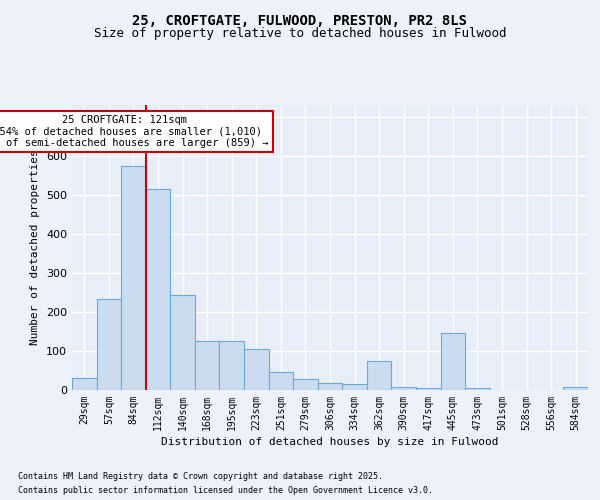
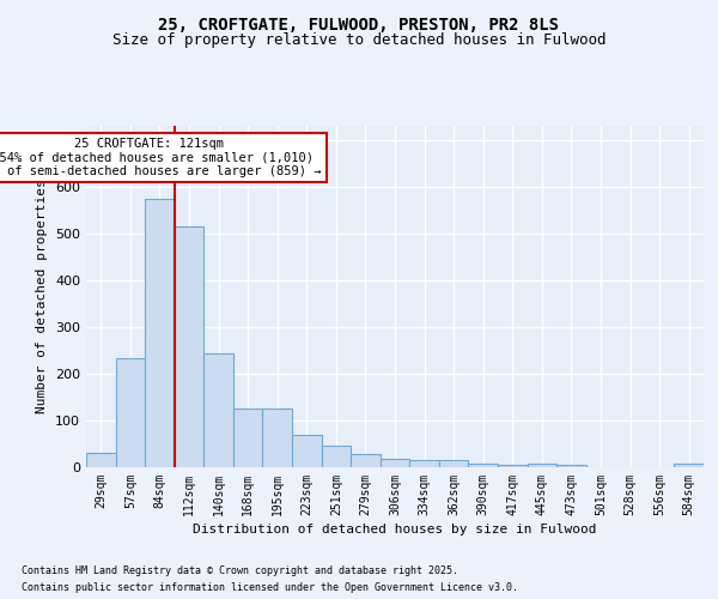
223sqm: 105 -> 68
362sqm: 75 -> 15
445sqm: 145 -> 7
